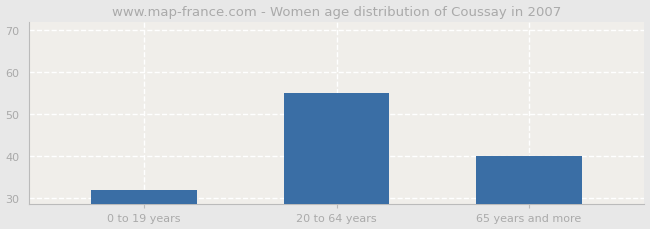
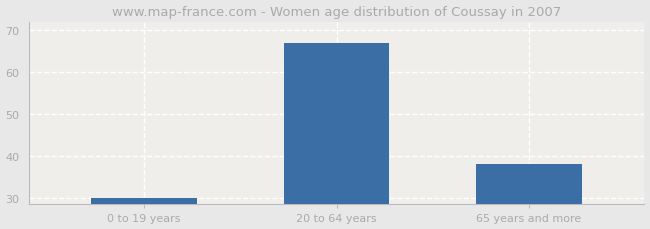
0 to 19 years: 32 -> 30
20 to 64 years: 55 -> 67
65 years and more: 40 -> 38
